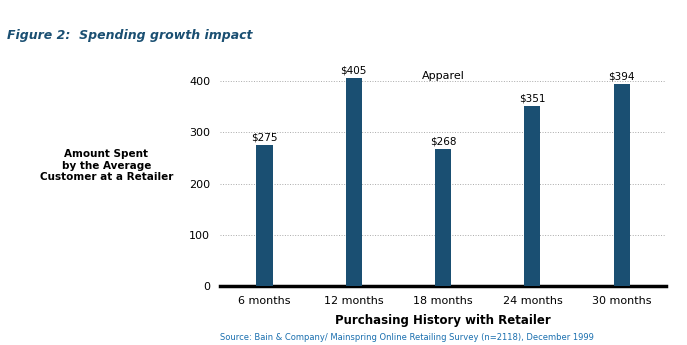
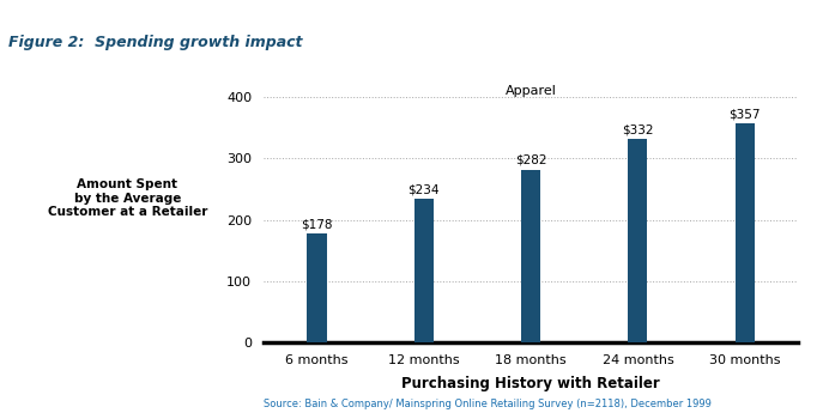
6 months: $275 -> $178
12 months: $405 -> $234
18 months: $268 -> $282
24 months: $351 -> $332
30 months: $394 -> $357
